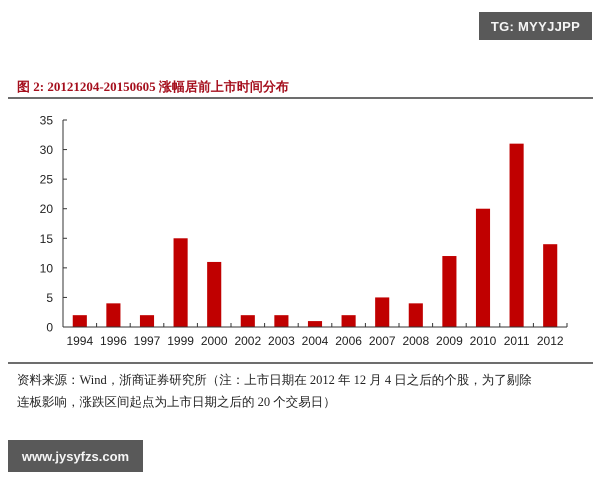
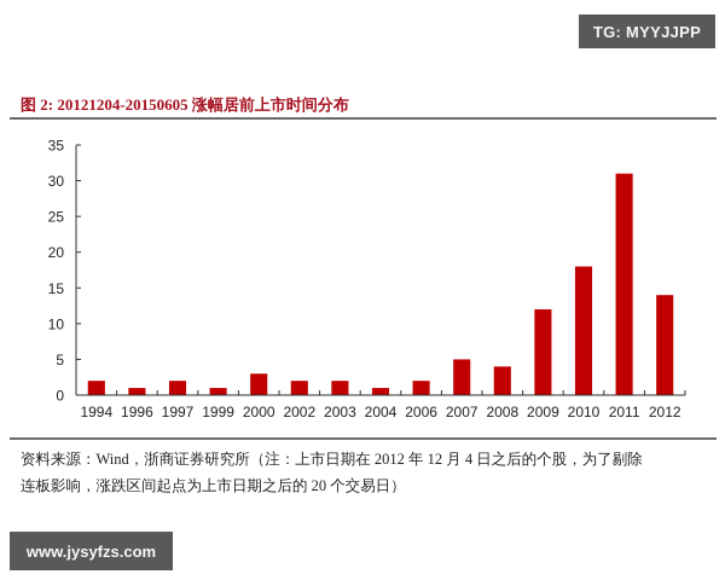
1996: 4 -> 1
1999: 15 -> 1
2000: 11 -> 3
2010: 20 -> 18
